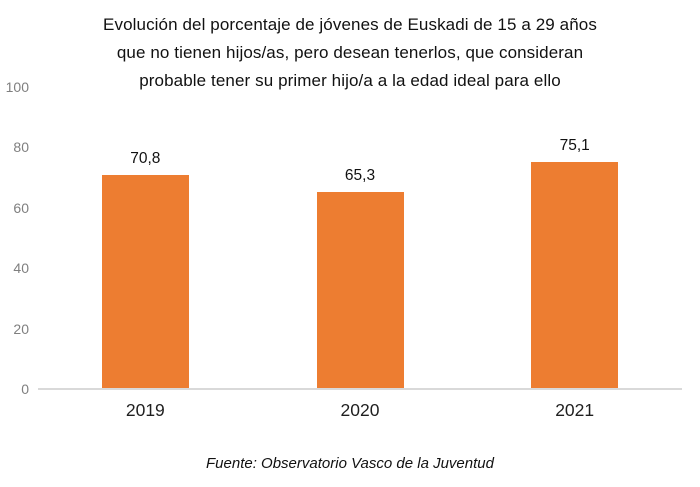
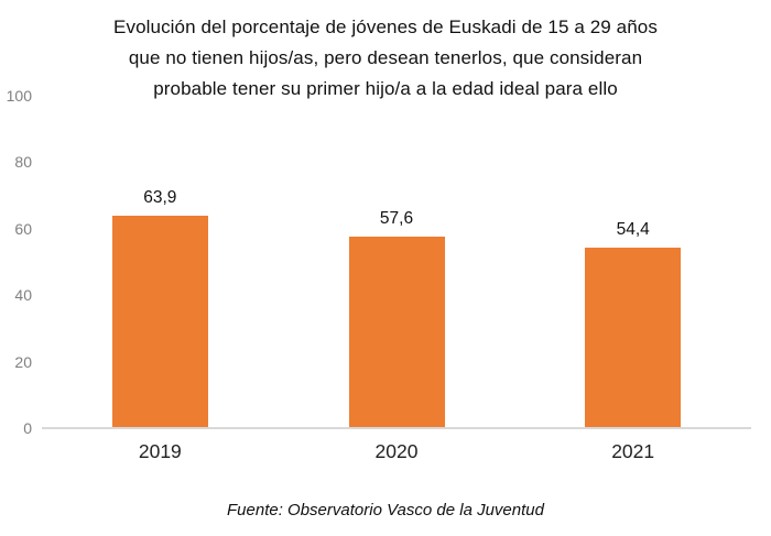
2019: 70,8 -> 63,9
2020: 65,3 -> 57,6
2021: 75,1 -> 54,4
